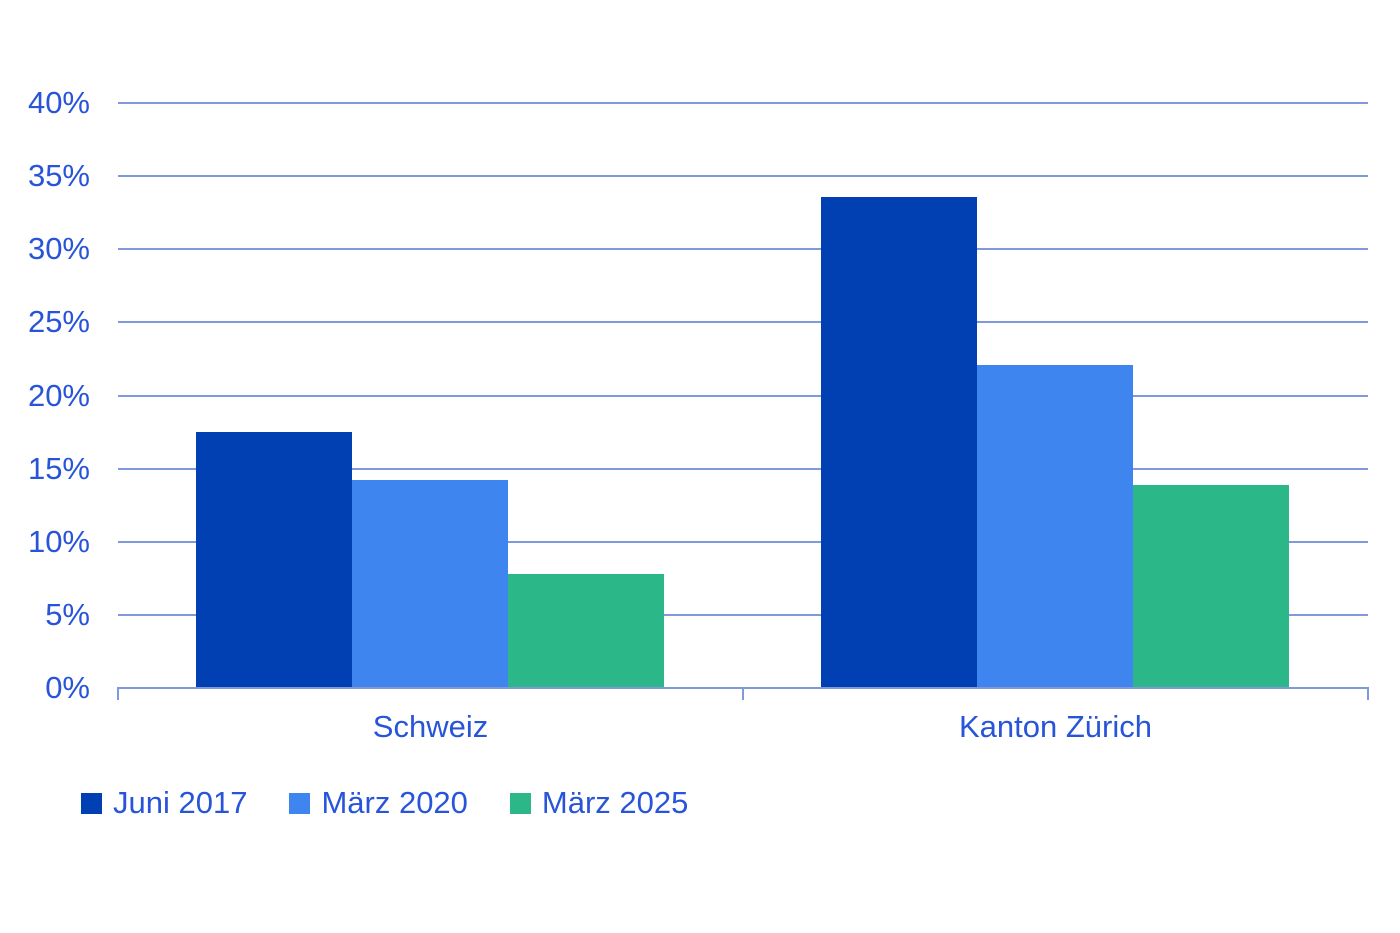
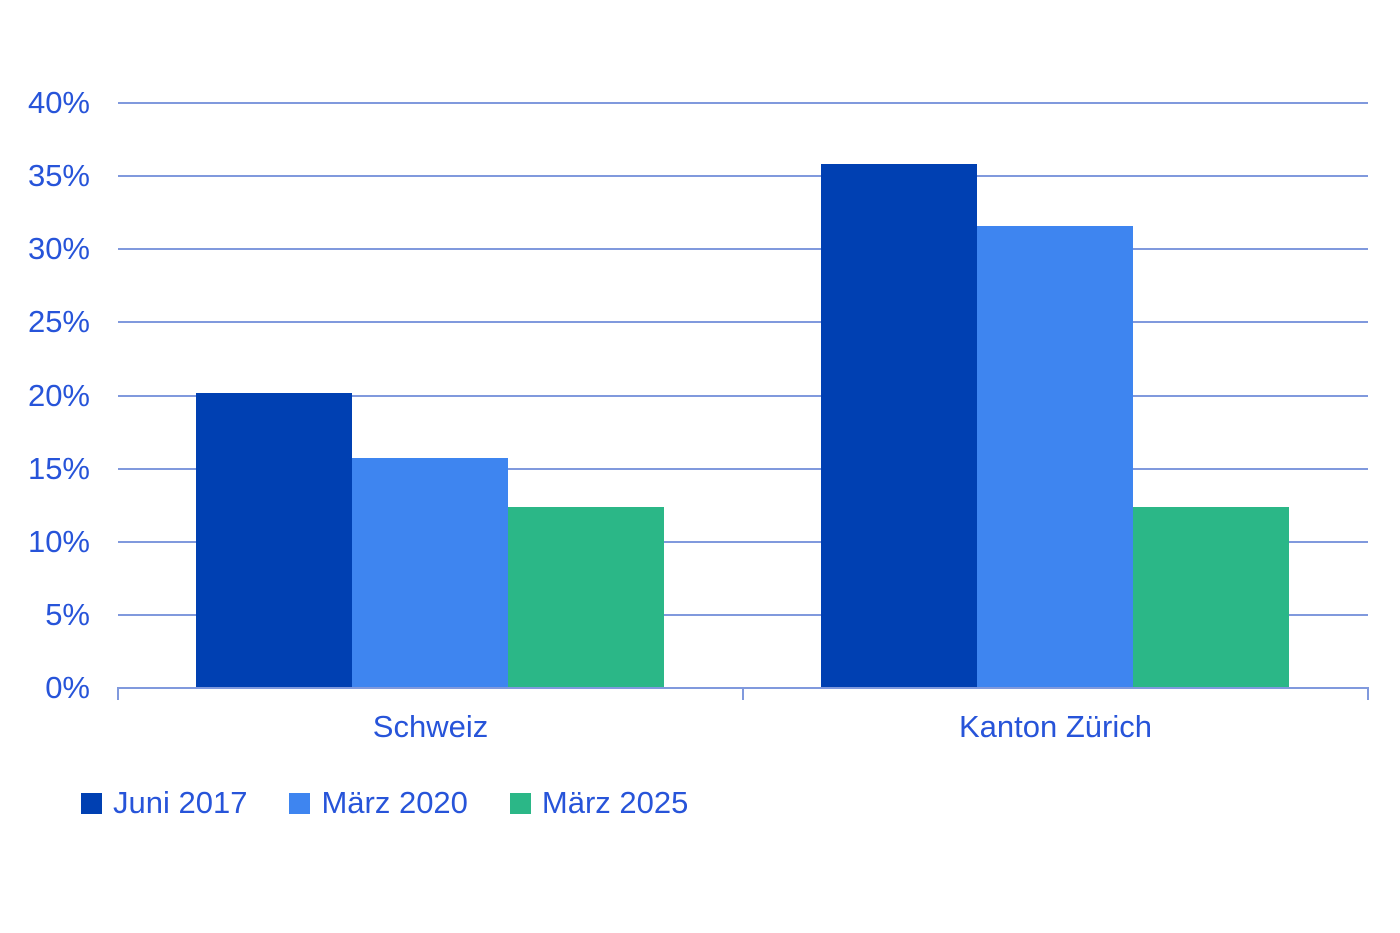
Juni 2017/Schweiz: 17.5% -> 20.2%
März 2020/Schweiz: 14.2% -> 15.7%
März 2025/Schweiz: 7.8% -> 12.4%
Juni 2017/Kanton Zürich: 33.6% -> 35.8%
März 2020/Kanton Zürich: 22.1% -> 31.6%
März 2025/Kanton Zürich: 13.9% -> 12.4%
